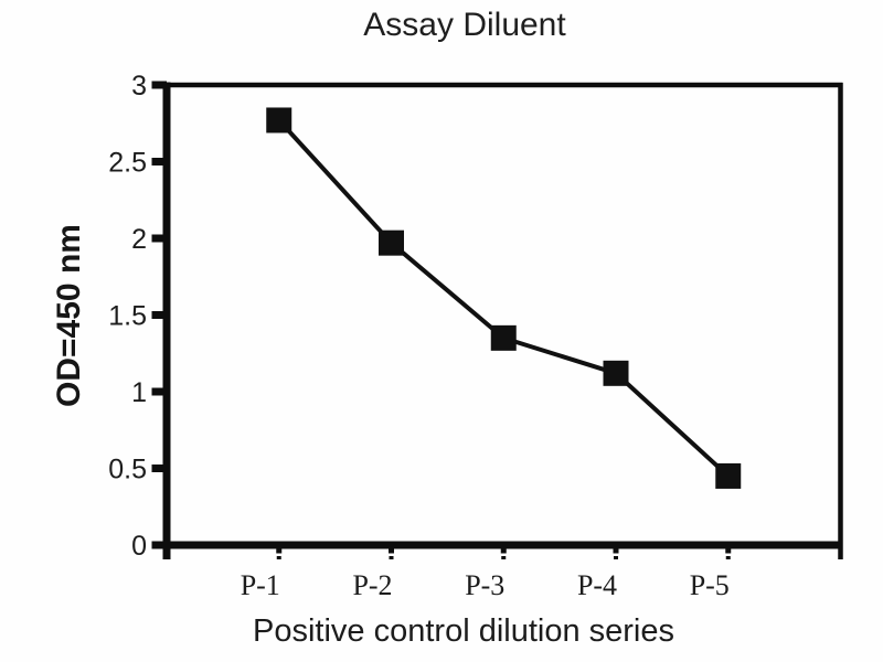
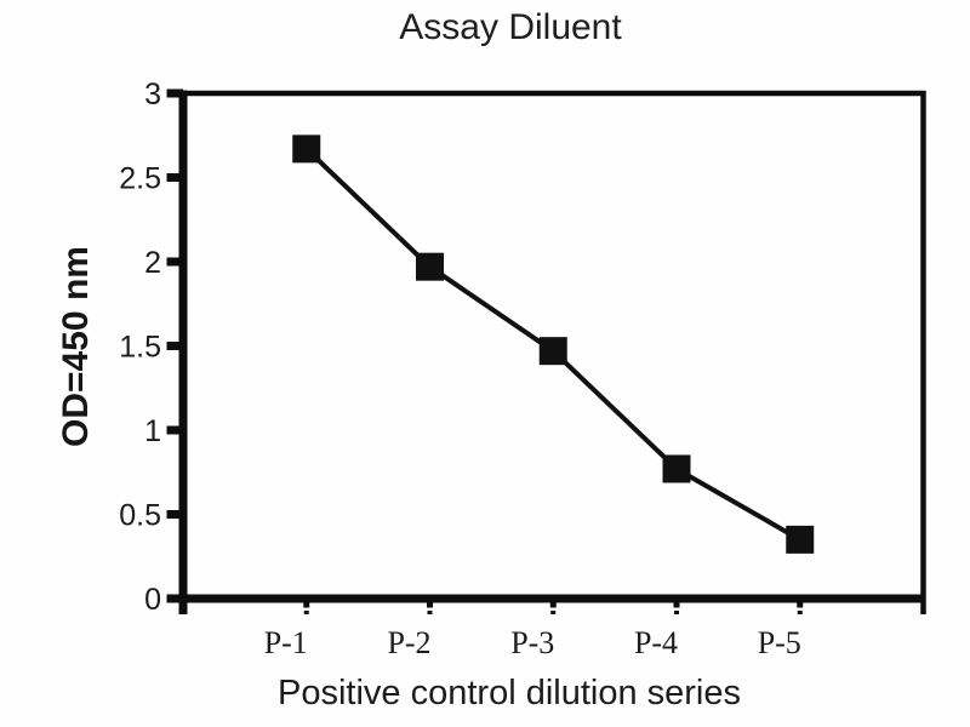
P-1: 2.77 -> 2.67
P-3: 1.35 -> 1.47
P-4: 1.12 -> 0.77
P-5: 0.45 -> 0.35
